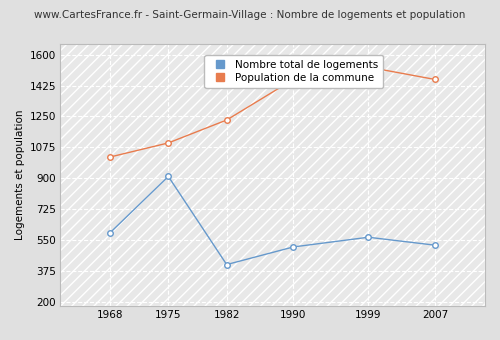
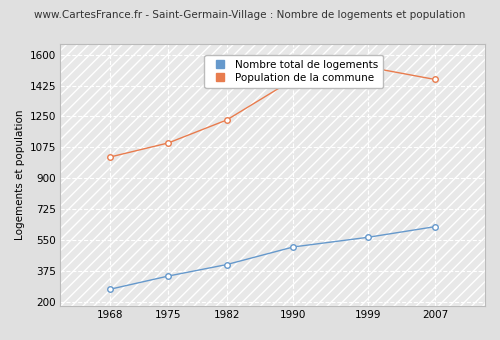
Nombre total de logements/1968: 590 -> 270
Nombre total de logements/1975: 910 -> 340
Nombre total de logements/2007: 520 -> 620
